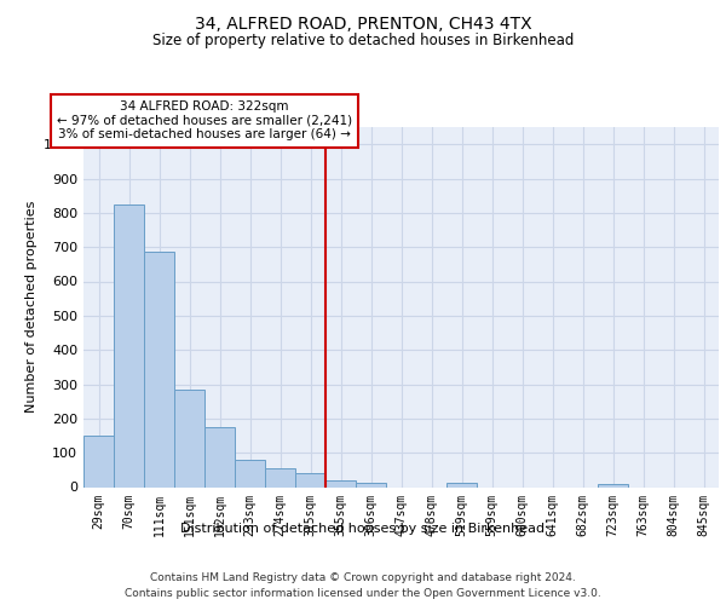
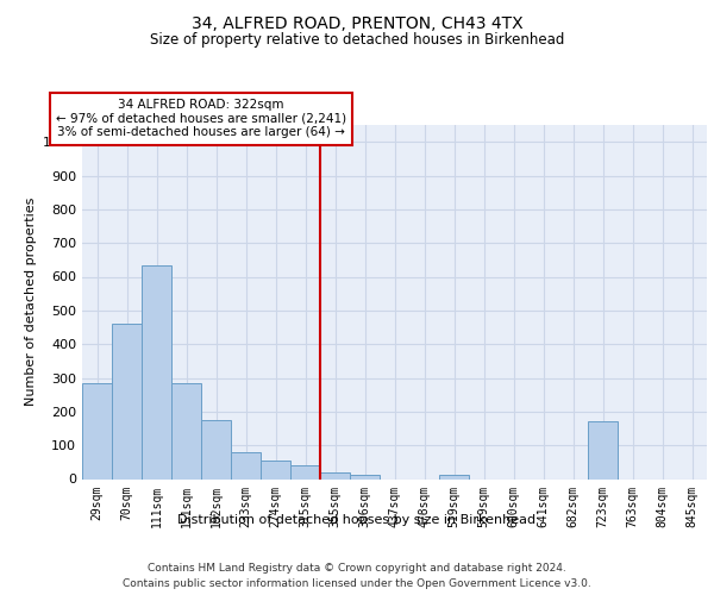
29sqm: 150 -> 285
70sqm: 825 -> 460
111sqm: 685 -> 635
723sqm: 10 -> 170
